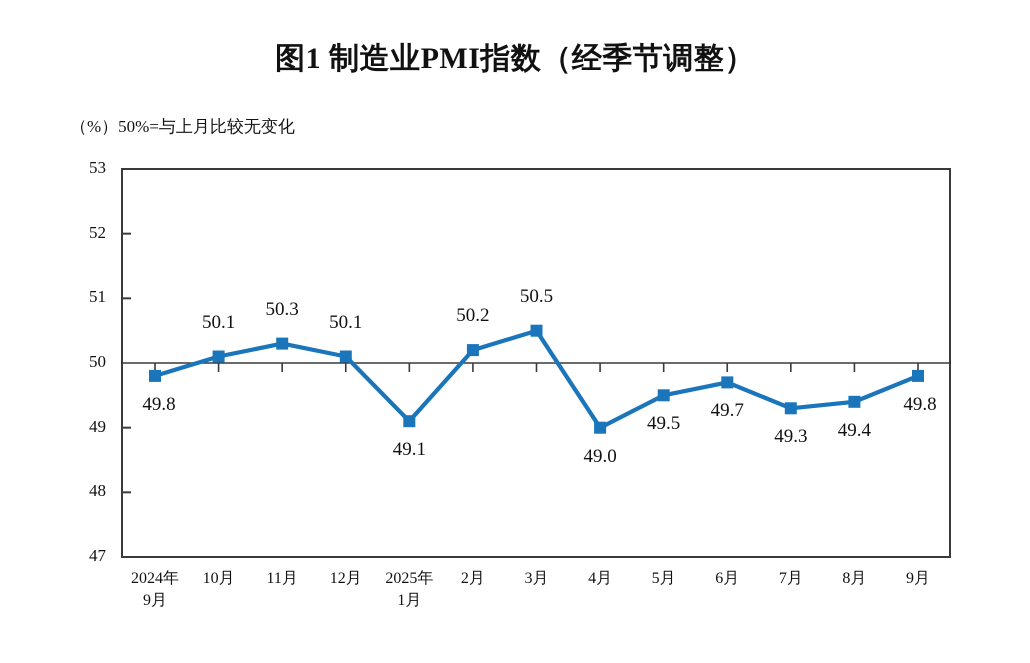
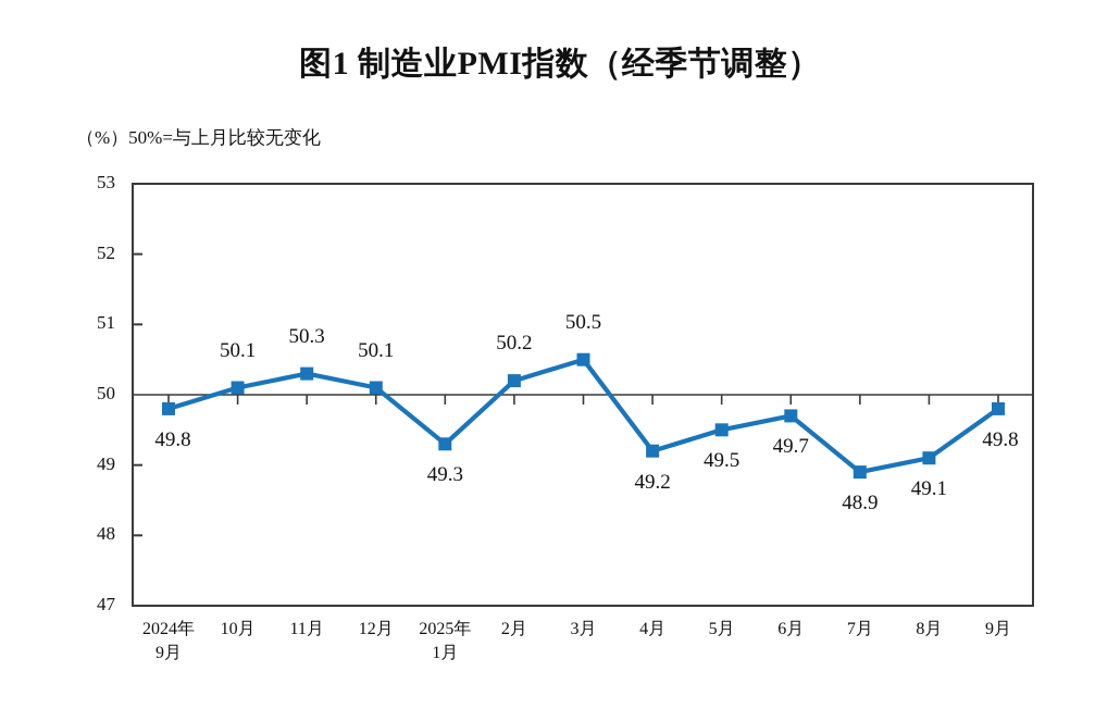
2025年 1月: 49.1 -> 49.3
4月: 49.0 -> 49.2
7月: 49.3 -> 48.9
8月: 49.4 -> 49.1
